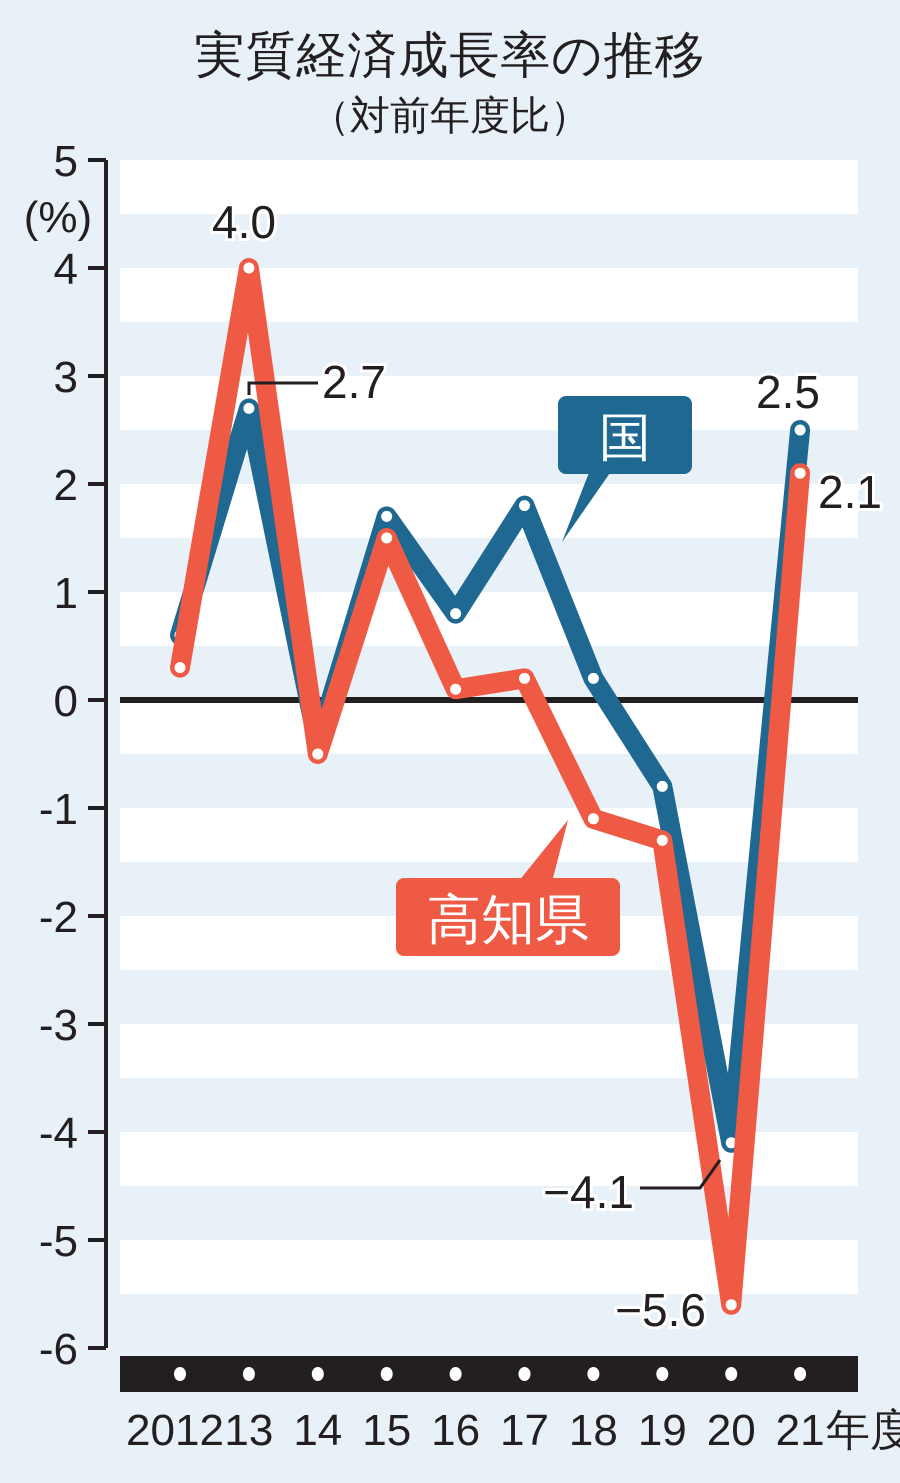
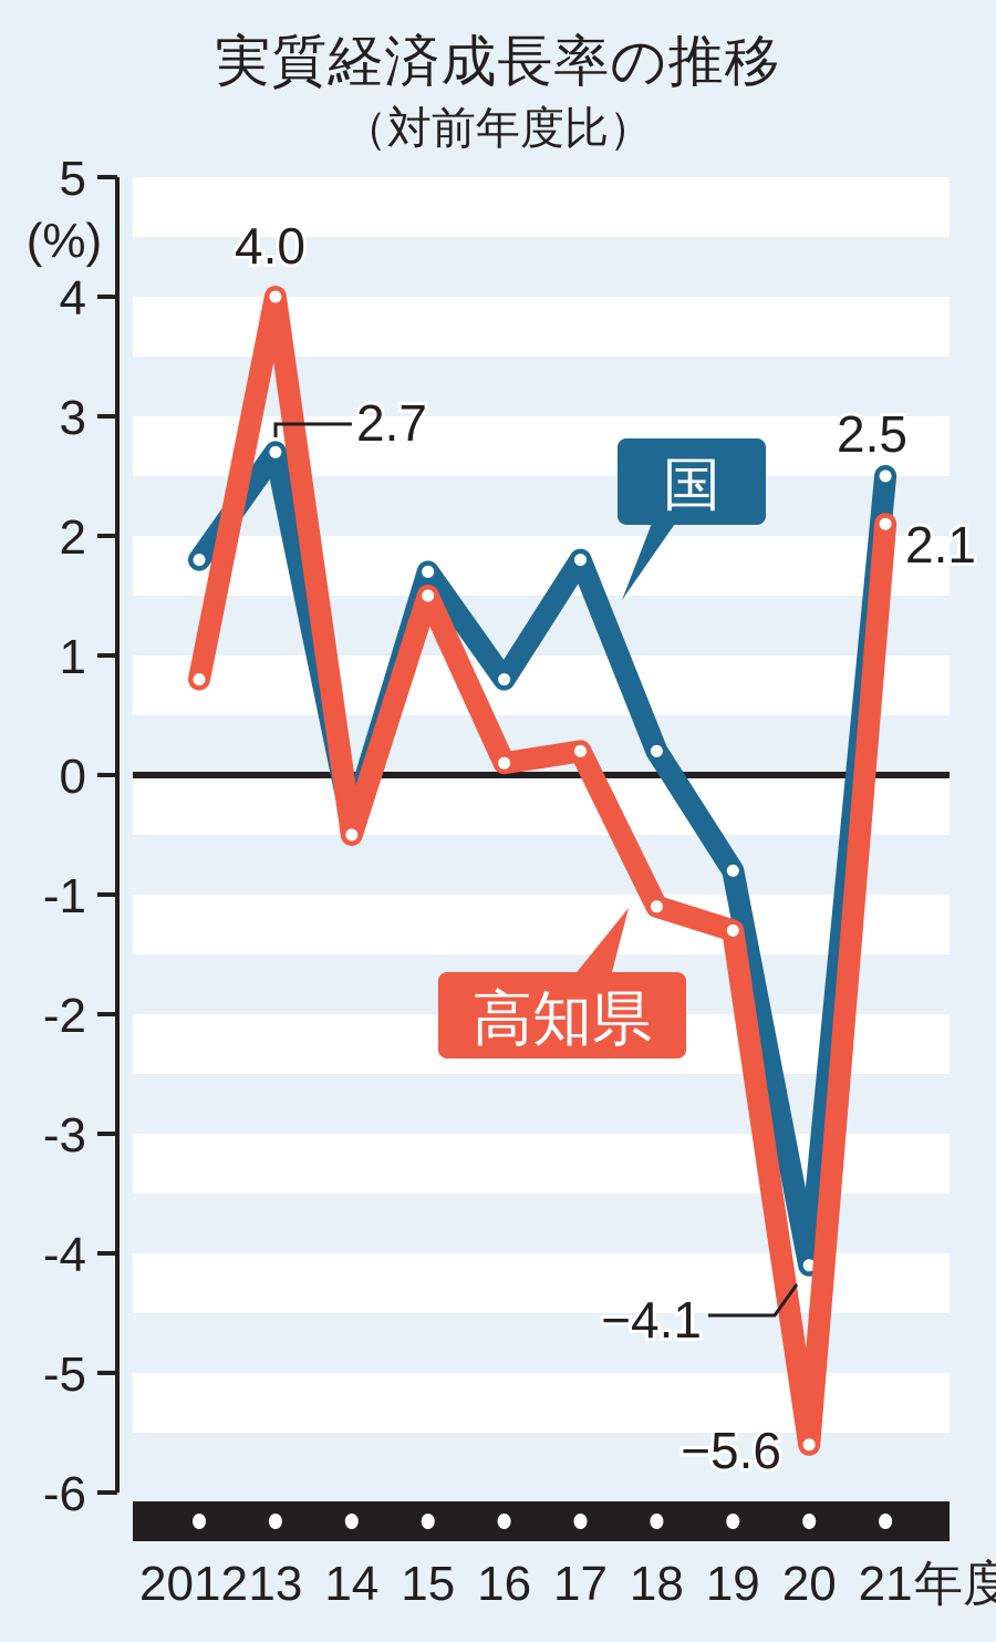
国/2012: 0.6 -> 1.8
高知県/2012: 0.3 -> 0.8
